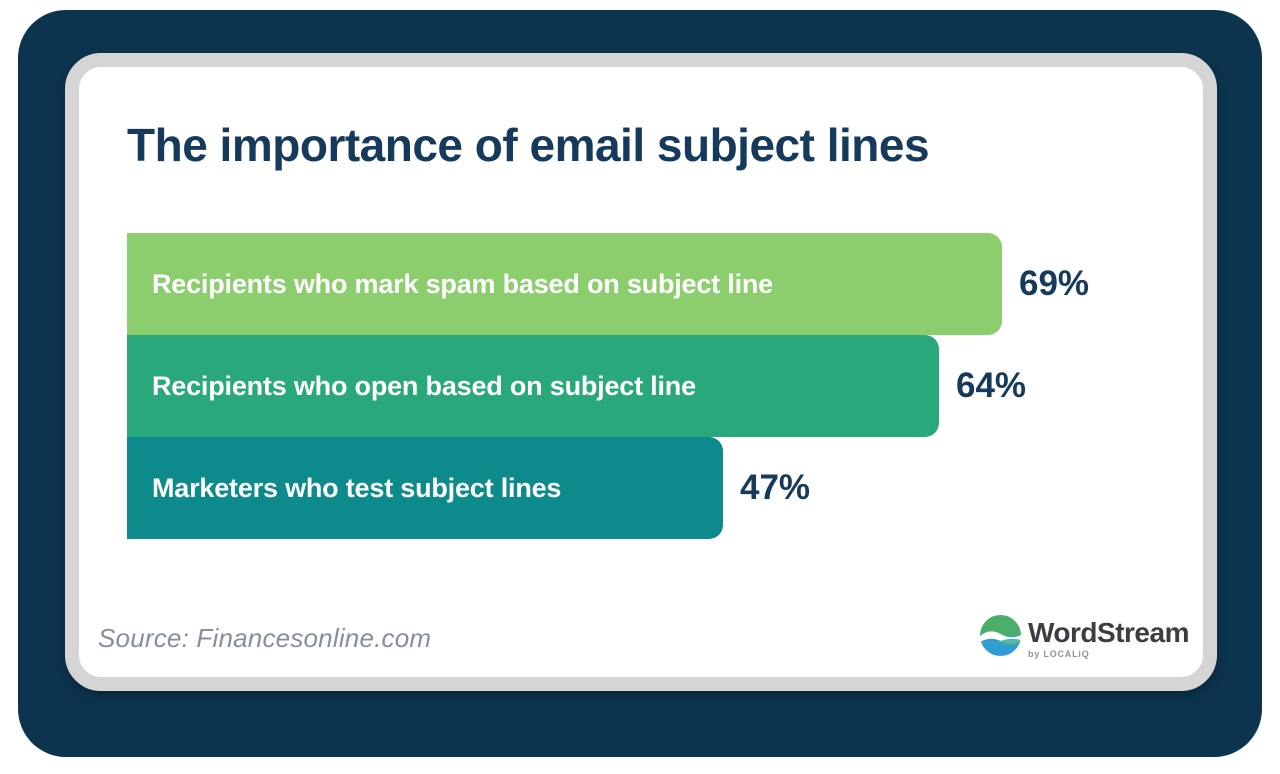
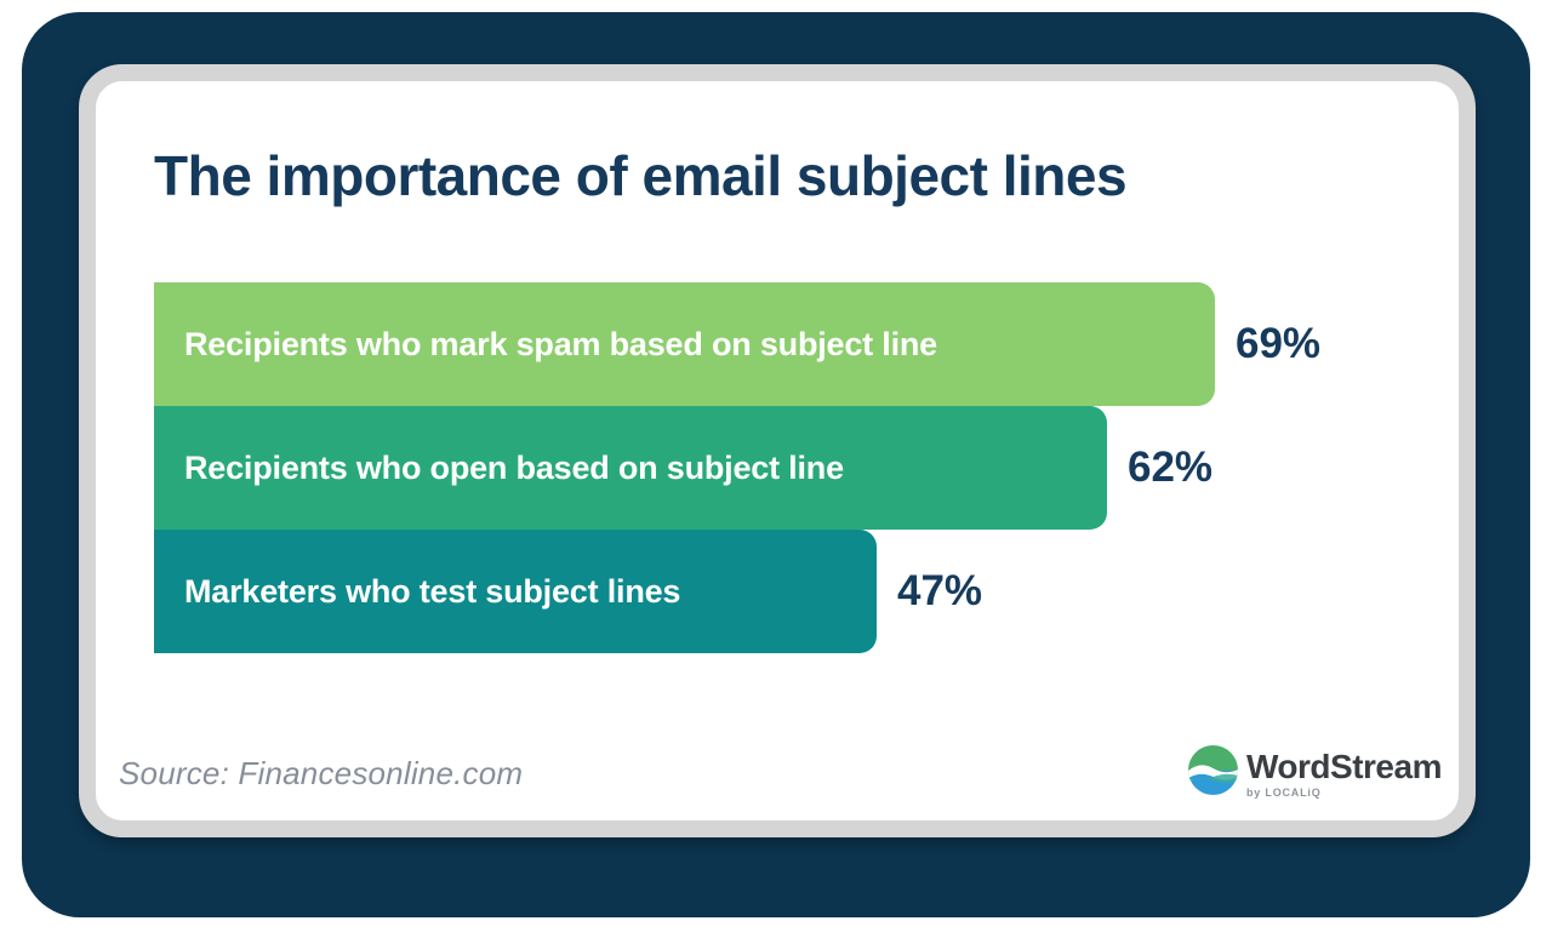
Recipients who open based on subject line: 64% -> 62%
